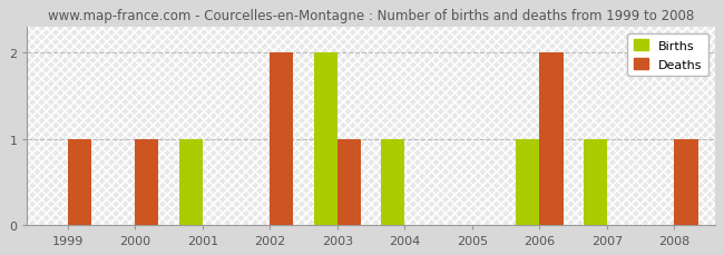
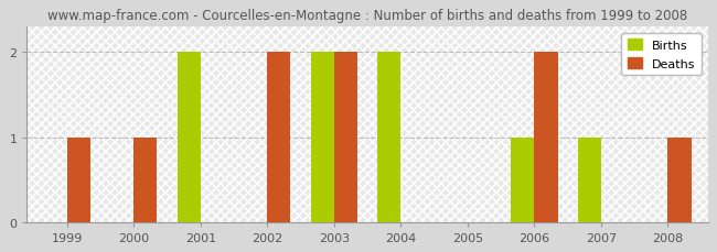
Births/2001: 1 -> 2
Deaths/2003: 1 -> 2
Births/2004: 1 -> 2
